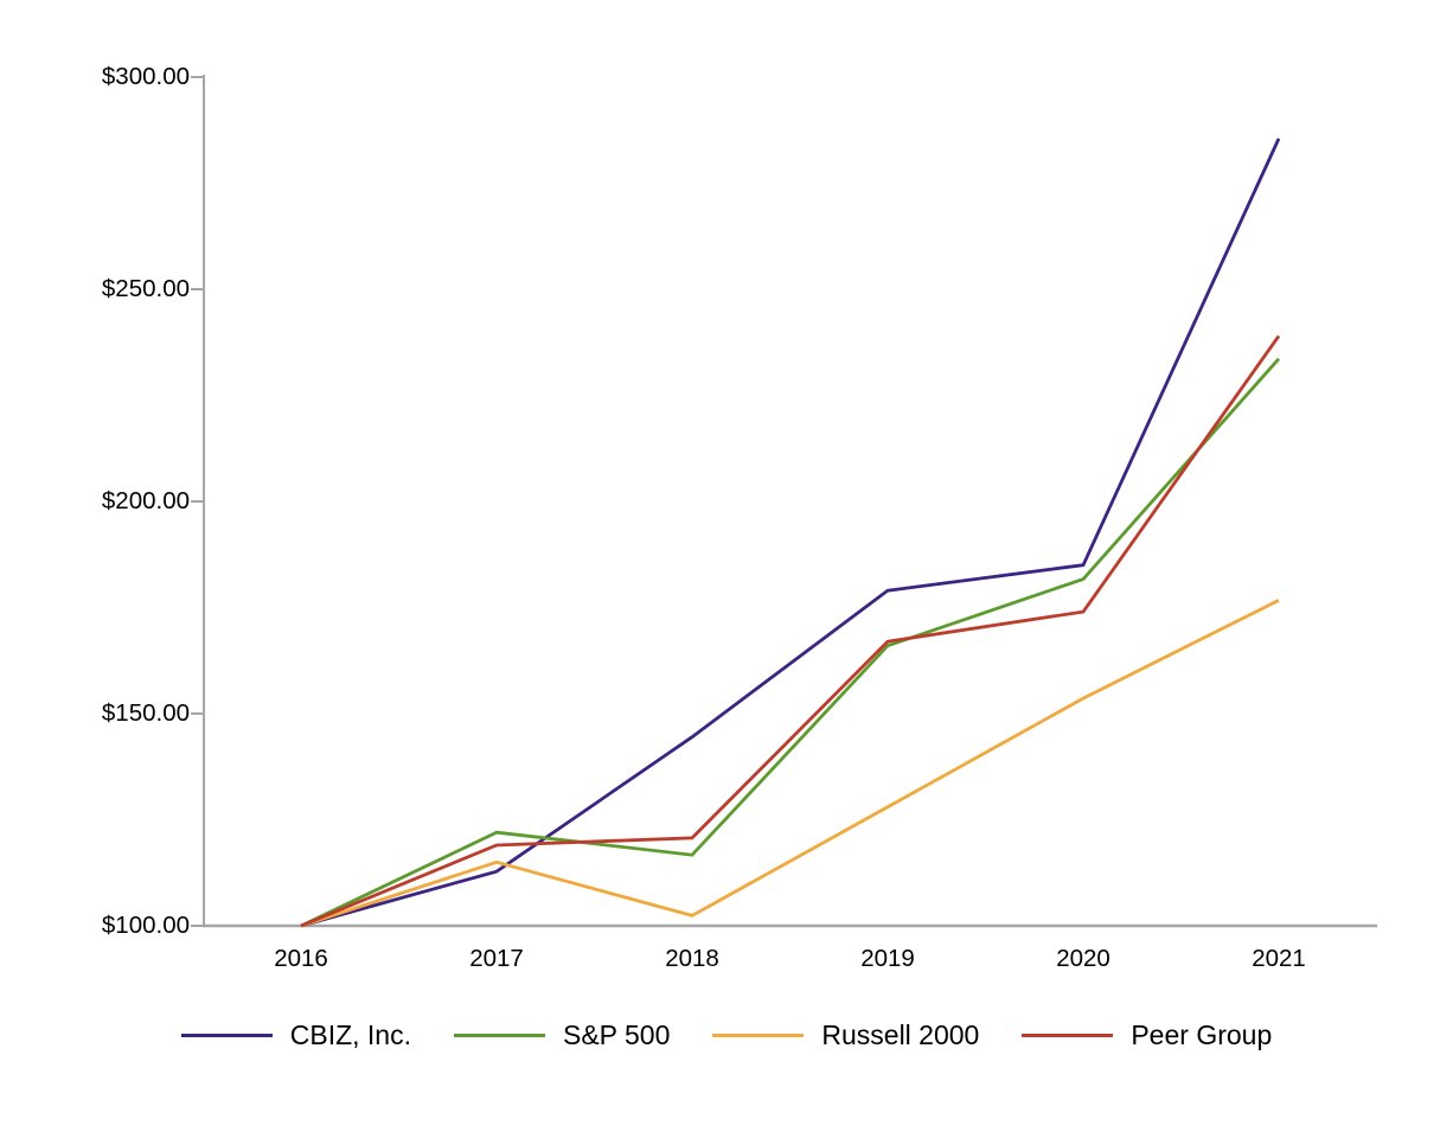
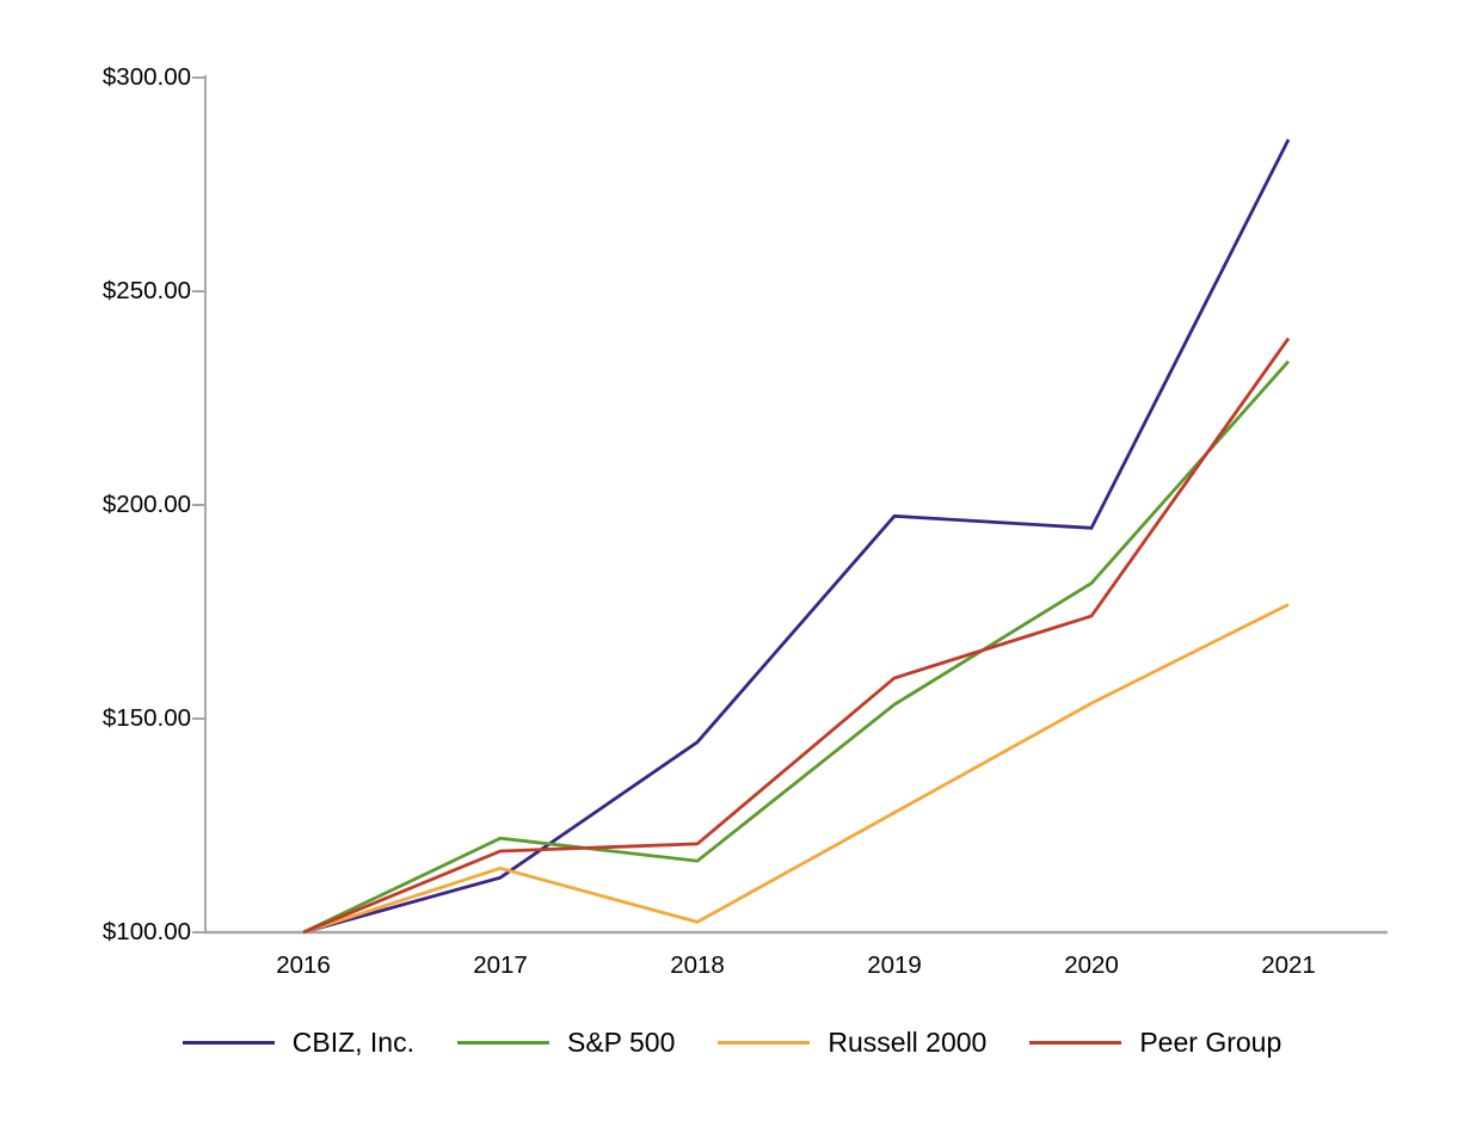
CBIZ, Inc./2019: $179 -> $197
S&P 500/2019: $166 -> $153
Peer Group/2019: $167 -> $160
CBIZ, Inc./2020: $185 -> $195
